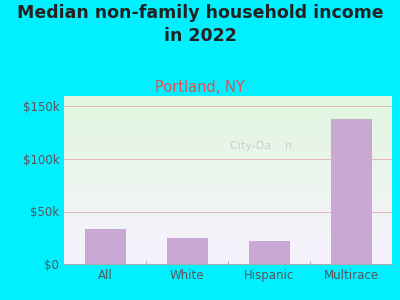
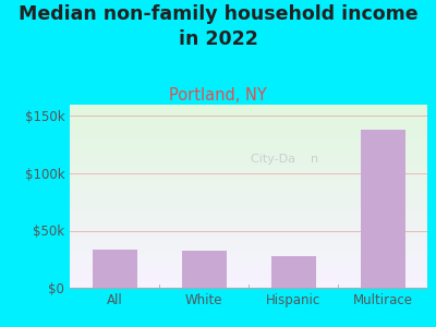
White: $25k -> $32k
Hispanic: $22k -> $28k
